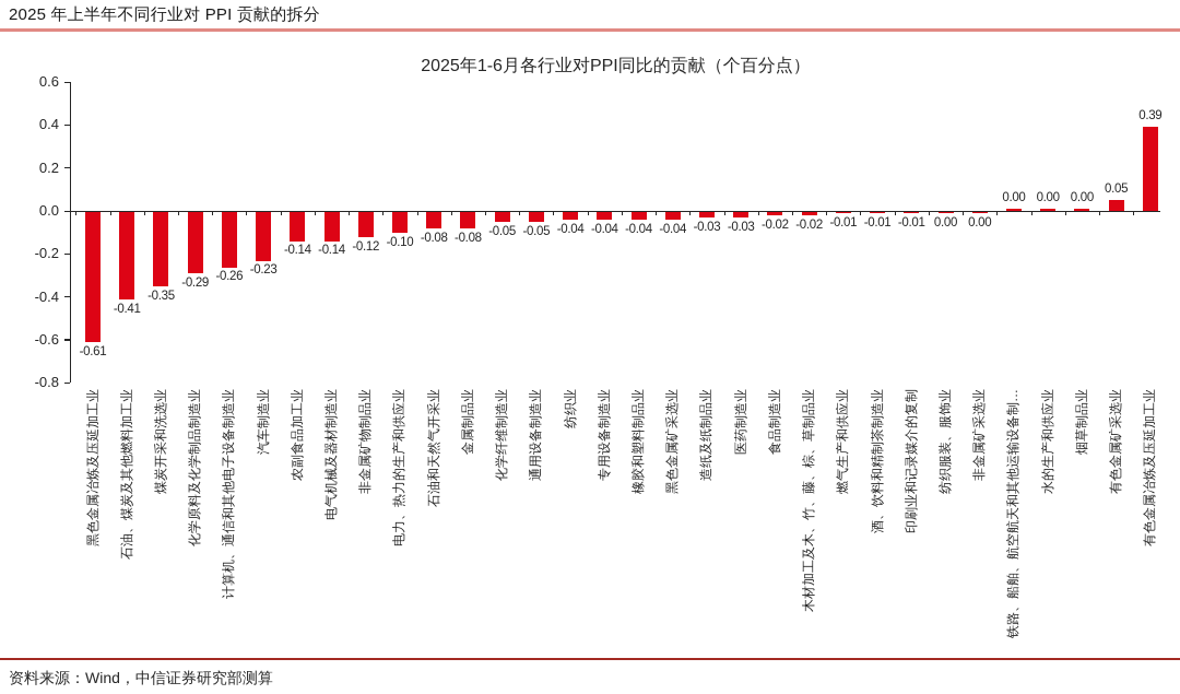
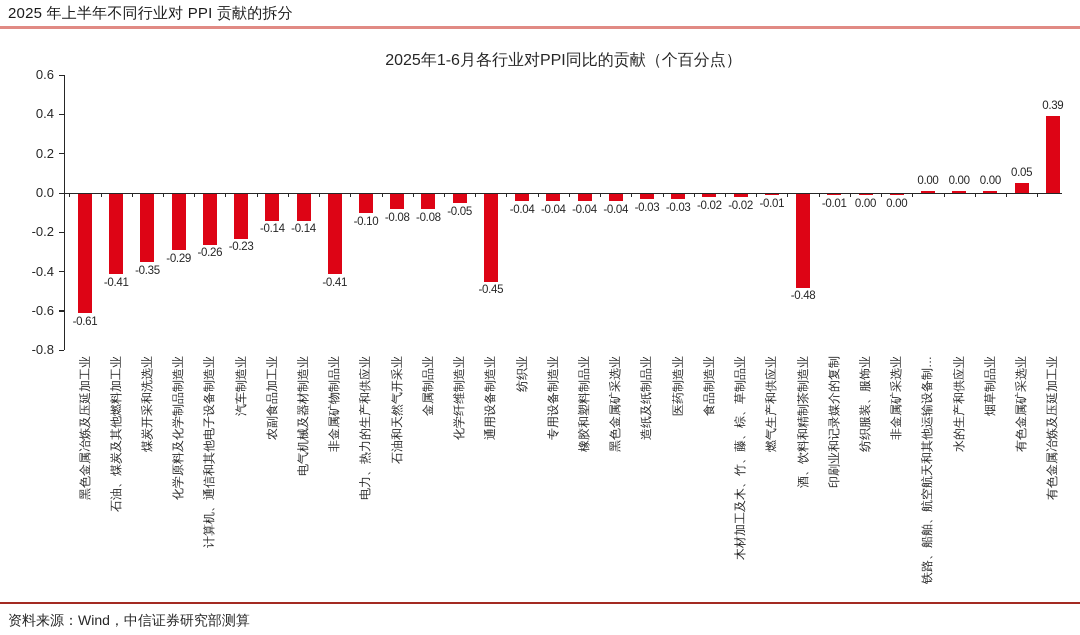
非金属矿物制品业: -0.12 -> -0.41
通用设备制造业: -0.05 -> -0.45
酒、饮料和精制茶制造业: -0.01 -> -0.48
